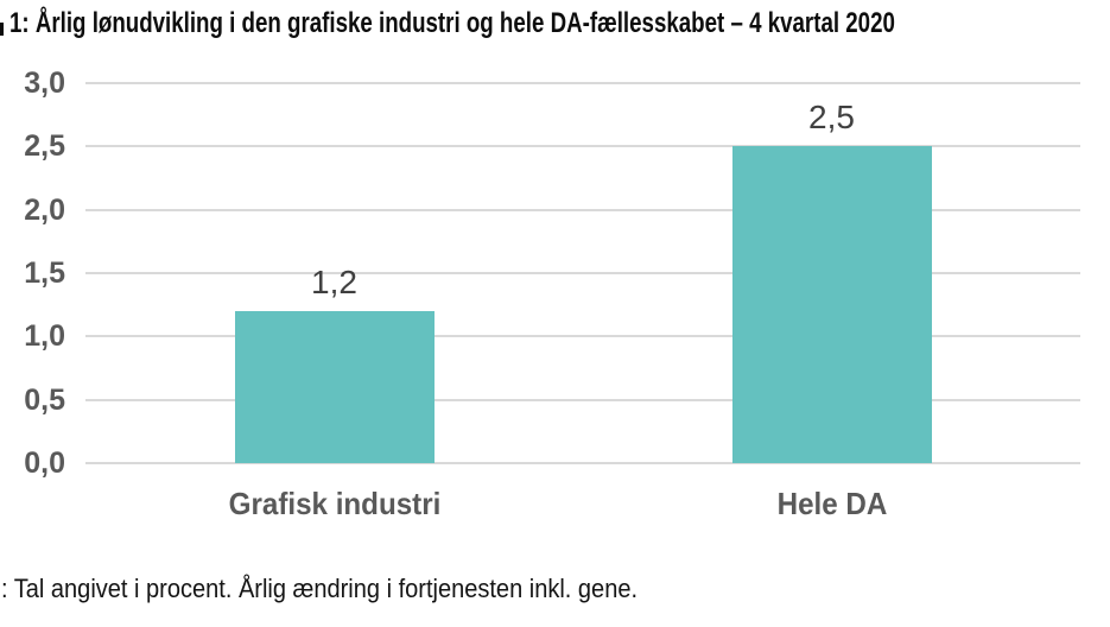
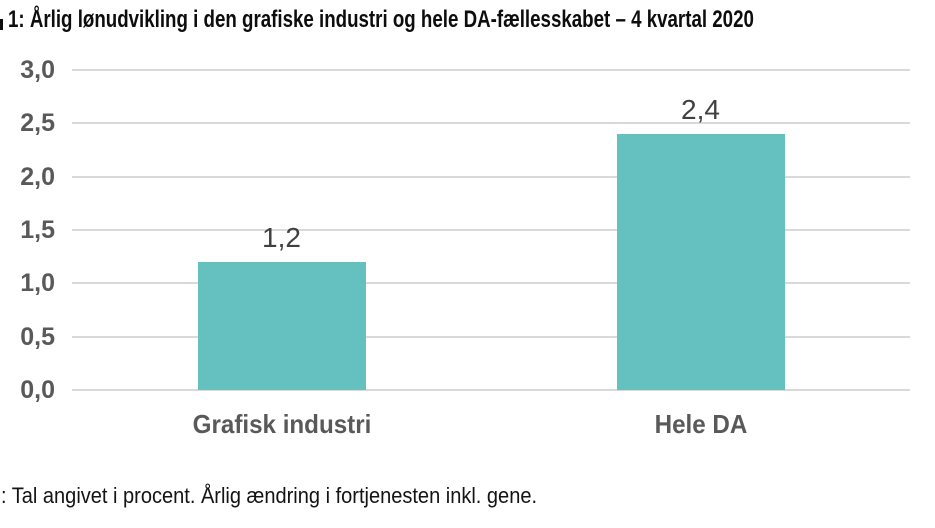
Hele DA: 2,5 -> 2,4
